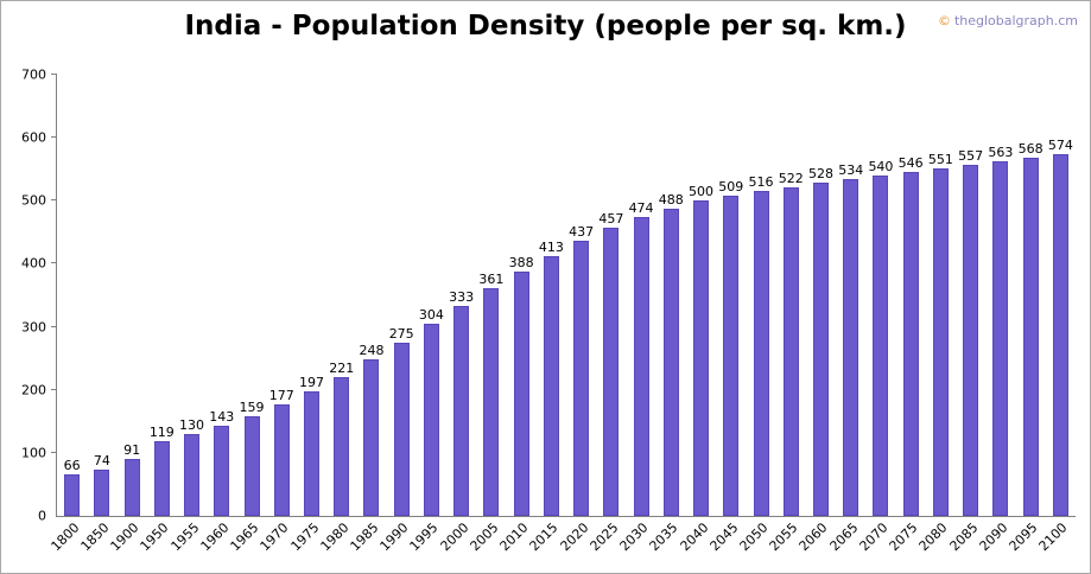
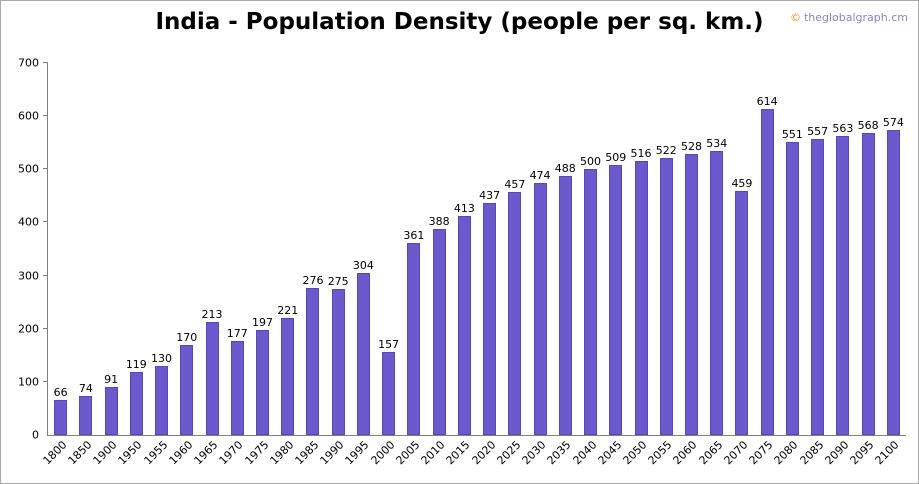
1960: 143 -> 170
1965: 159 -> 213
1985: 248 -> 276
2000: 333 -> 157
2070: 540 -> 459
2075: 546 -> 614
